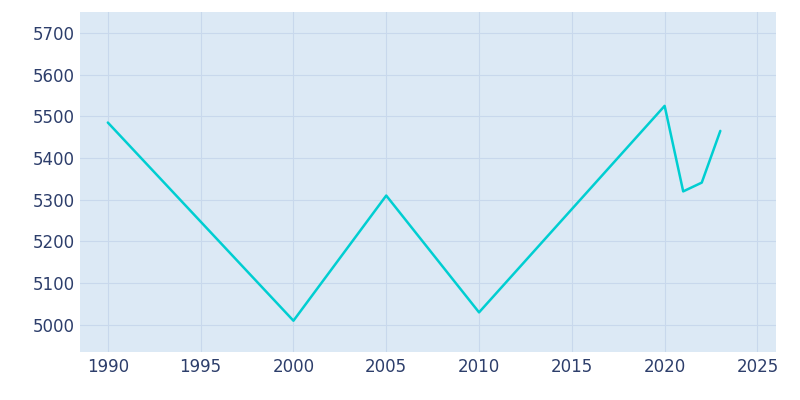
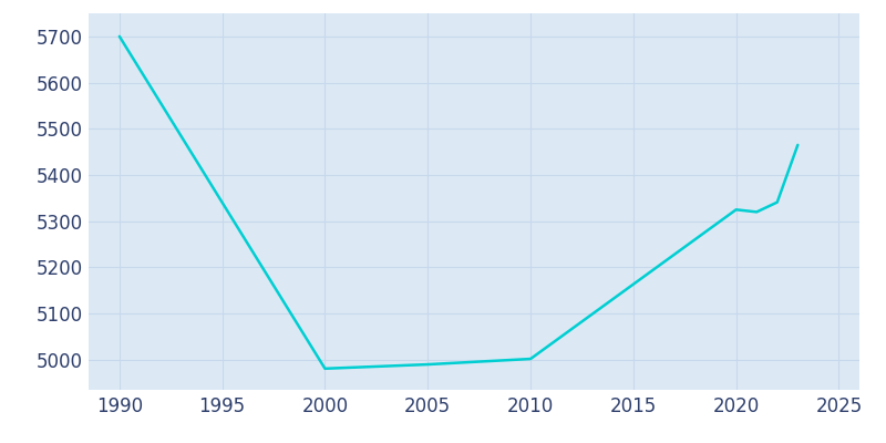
1990: 5485 -> 5700
2000: 5010 -> 4981
2005: 5310 -> 4990
2010: 5030 -> 5002
2020: 5525 -> 5325
